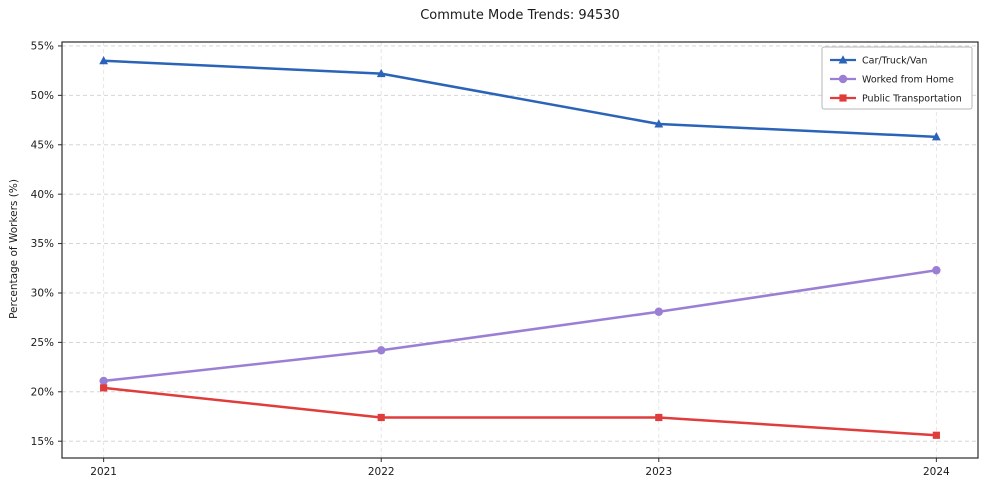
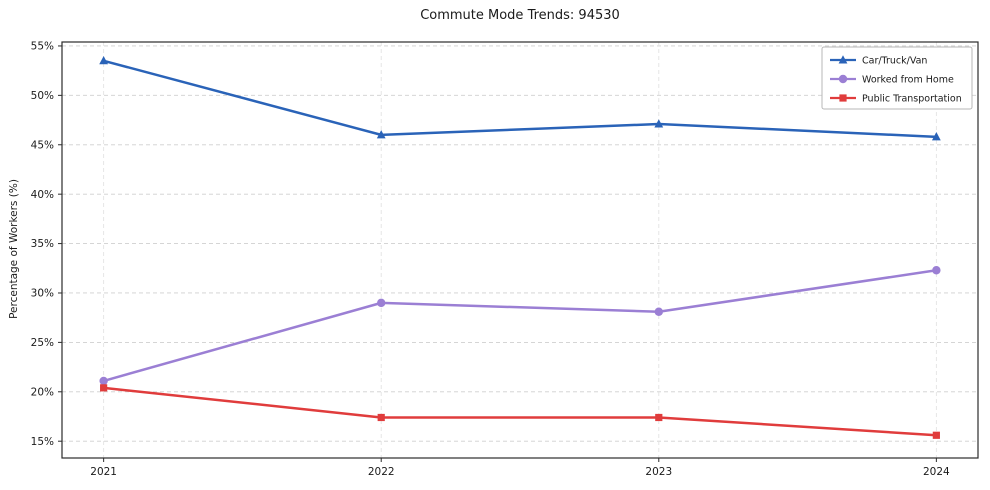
Car/Truck/Van/2022: 52% -> 46%
Worked from Home/2022: 24% -> 29%
